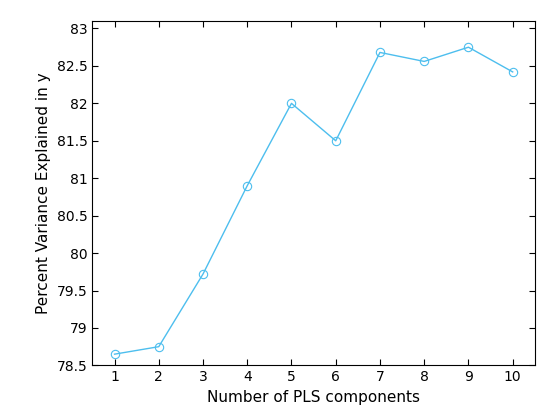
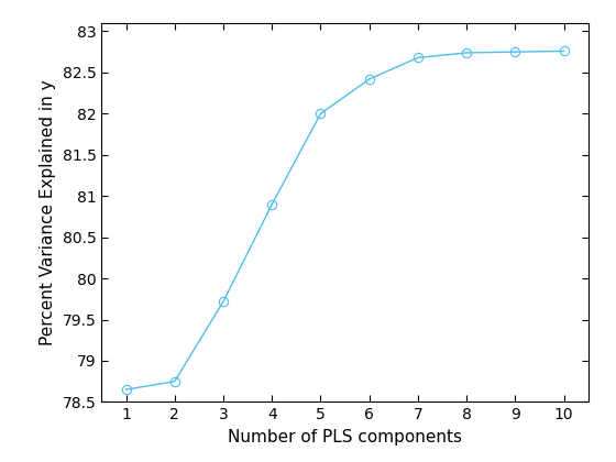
6: 81.50 -> 82.42
8: 82.56 -> 82.74
10: 82.42 -> 82.76
